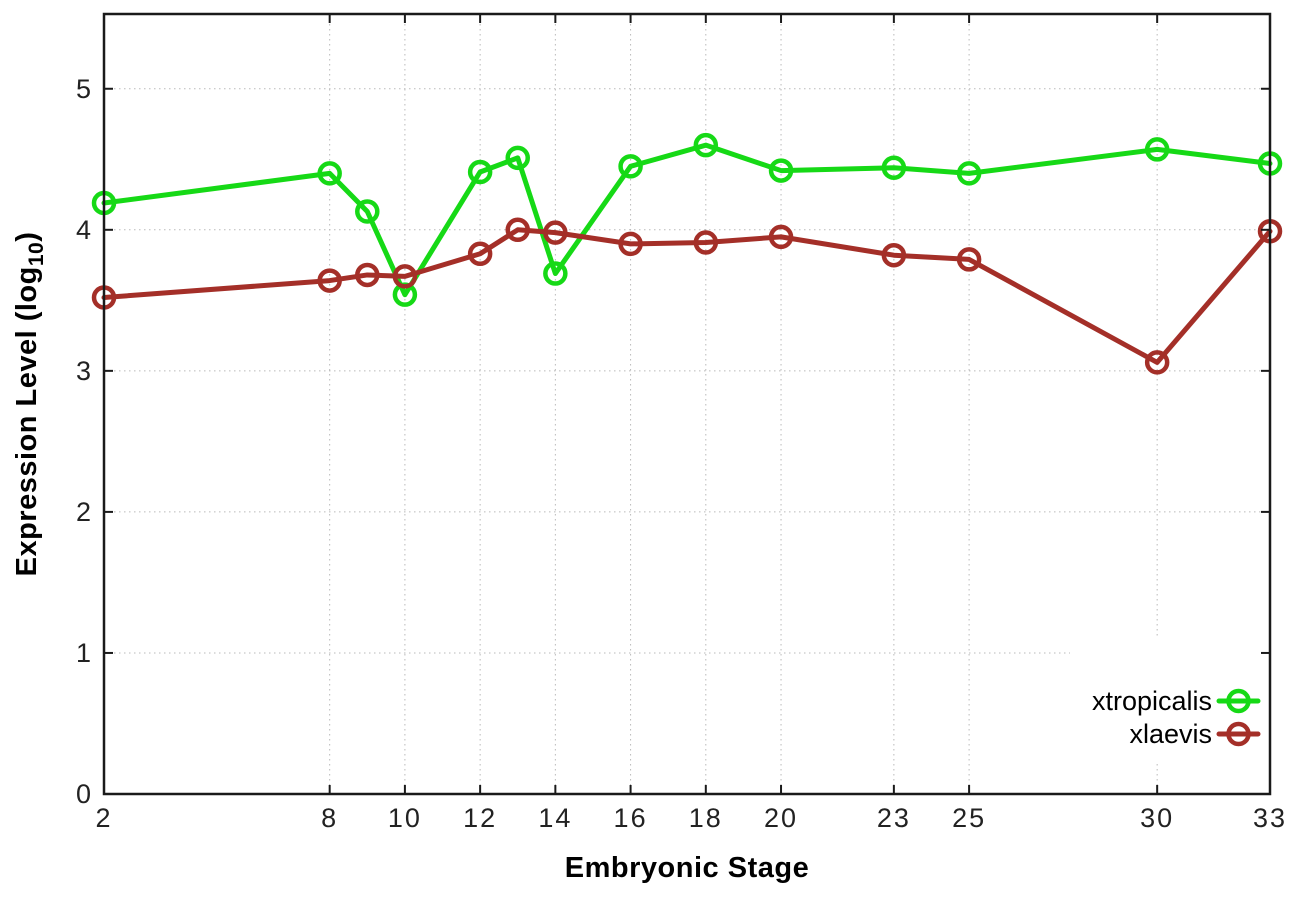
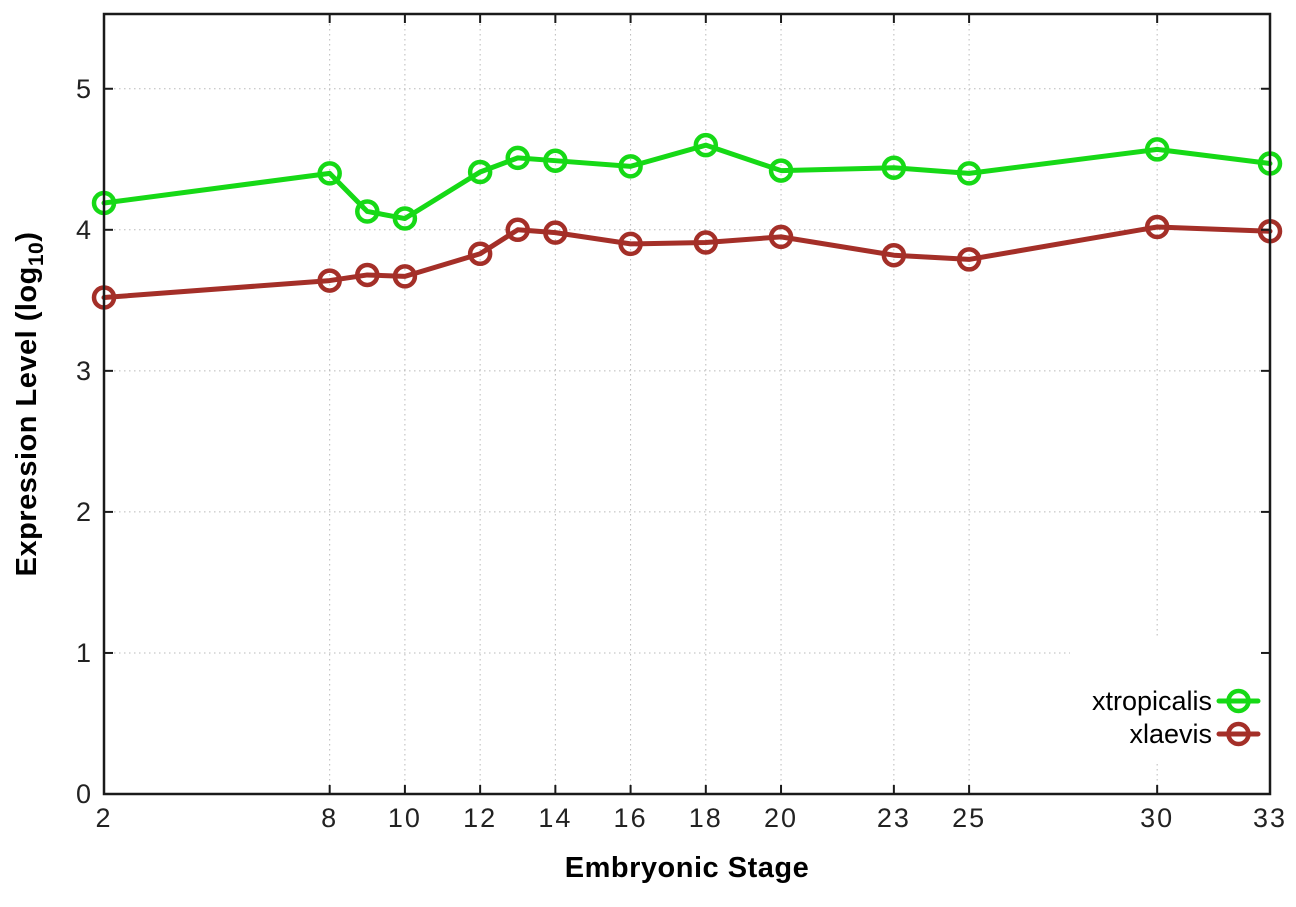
xtropicalis/10: 3.54 -> 4.08
xtropicalis/14: 3.69 -> 4.49
xlaevis/30: 3.06 -> 4.02
